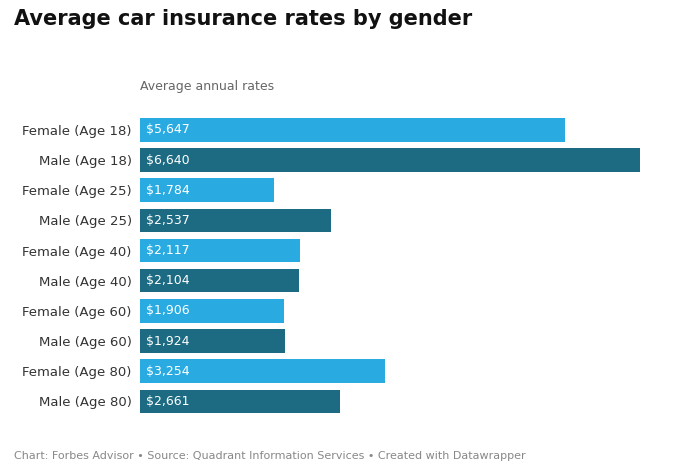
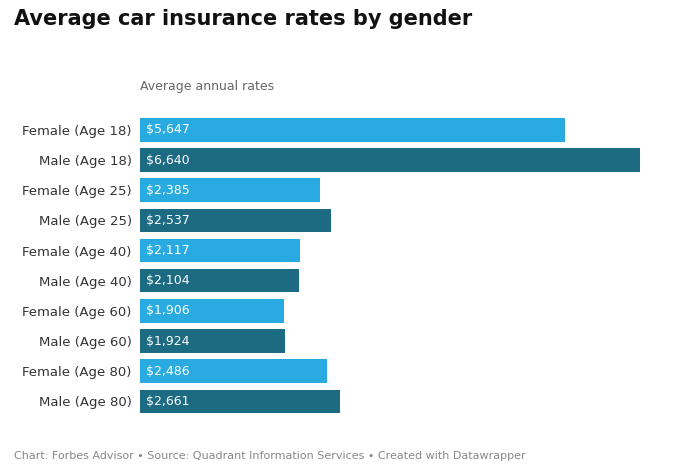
Female (Age 25): $1,784 -> $2,385
Female (Age 80): $3,254 -> $2,486
